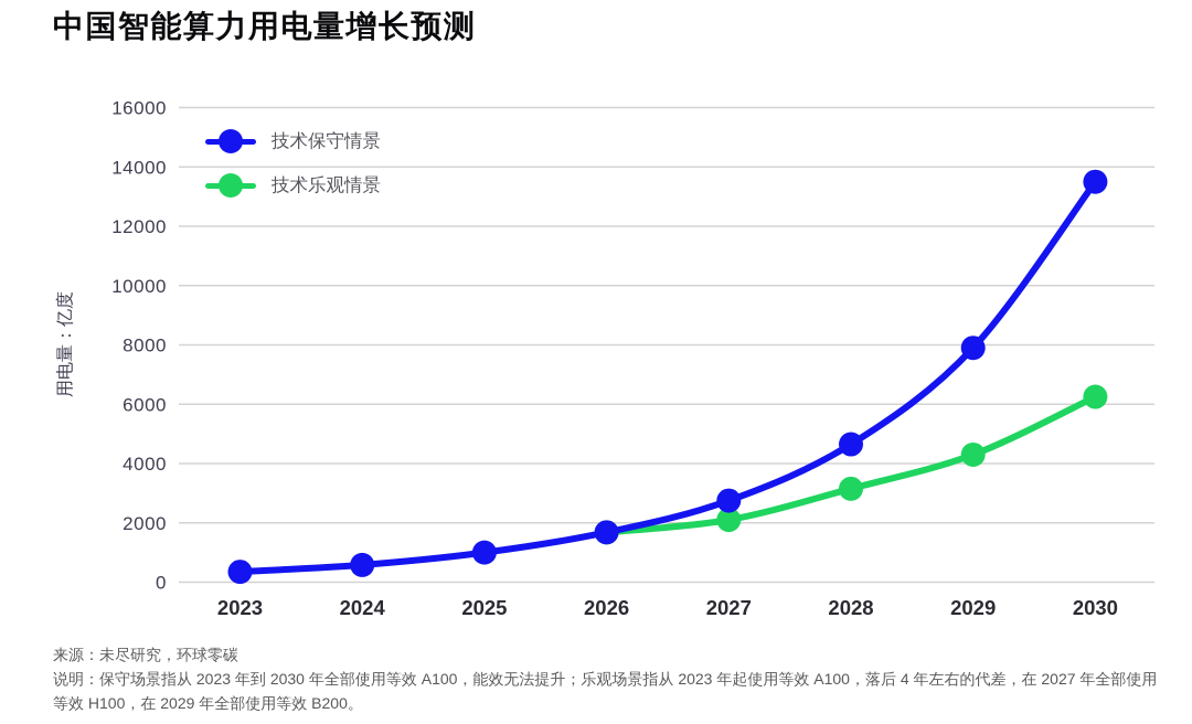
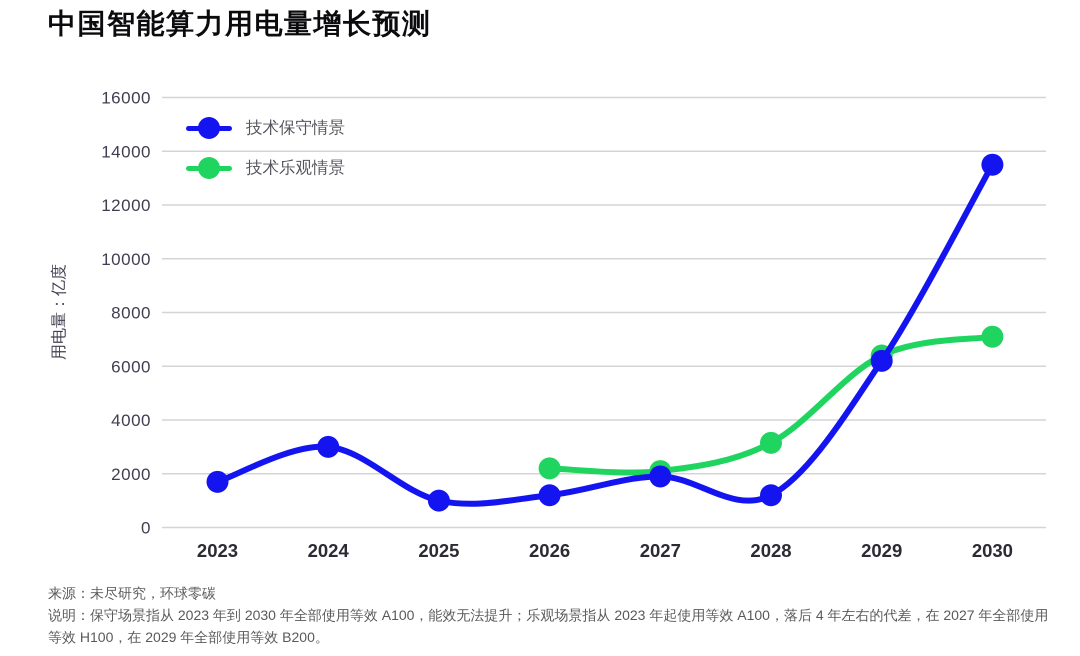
技术保守情景/2023: 400 -> 1700
技术保守情景/2024: 600 -> 3000
技术保守情景/2026: 1700 -> 1200
技术乐观情景/2026: 1700 -> 2200
技术保守情景/2027: 2800 -> 1900
技术保守情景/2028: 4600 -> 1200
技术保守情景/2029: 7900 -> 6200
技术乐观情景/2029: 4300 -> 6400
技术乐观情景/2030: 6200 -> 7100
